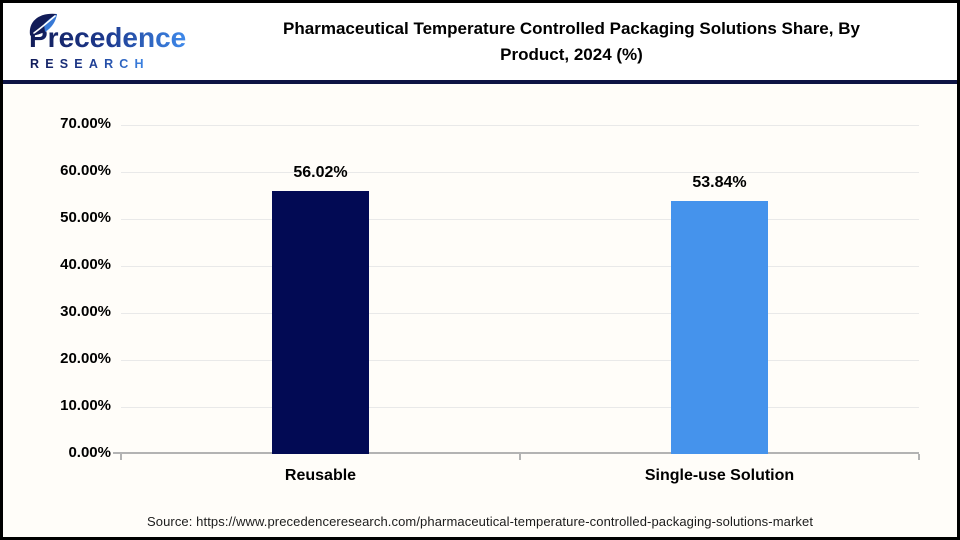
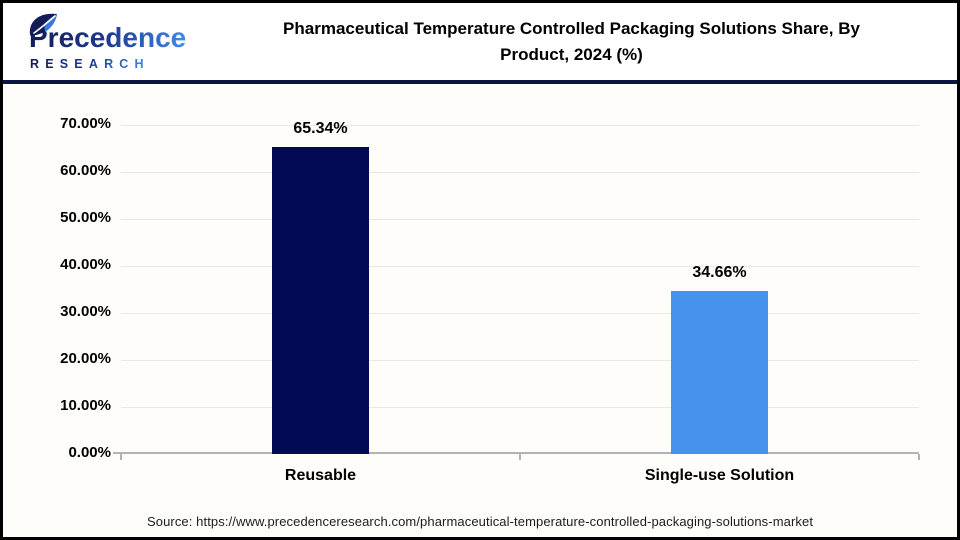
Reusable: 56.02% -> 65.34%
Single-use Solution: 53.84% -> 34.66%
